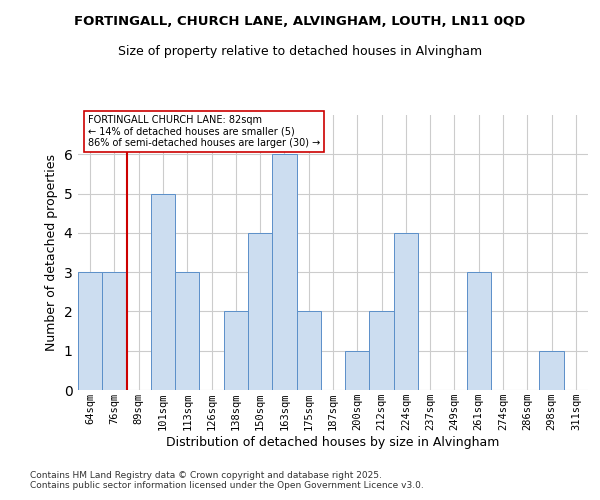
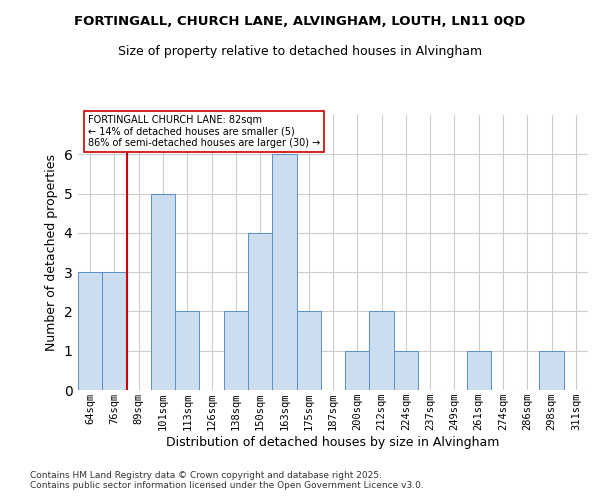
113sqm: 3 -> 2
224sqm: 4 -> 1
261sqm: 3 -> 1
